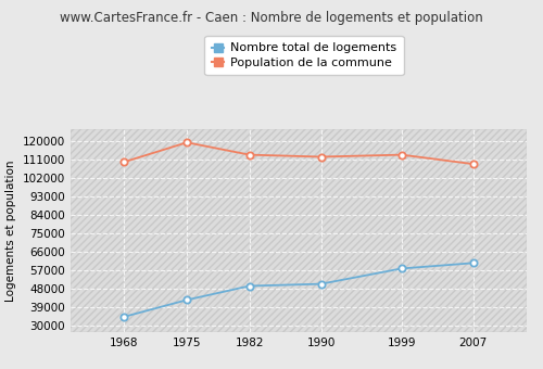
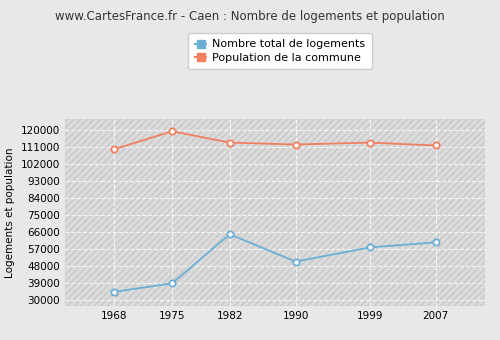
Nombre total de logements/1975: 43000 -> 39000
Nombre total de logements/1982: 50000 -> 65000
Population de la commune/2007: 109000 -> 112000
